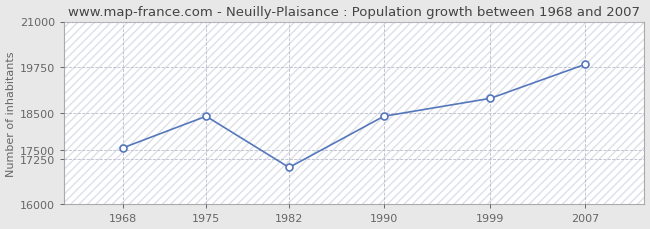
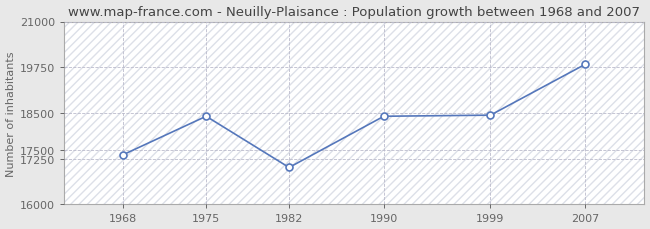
1968: 17550 -> 17360
1999: 18900 -> 18440
